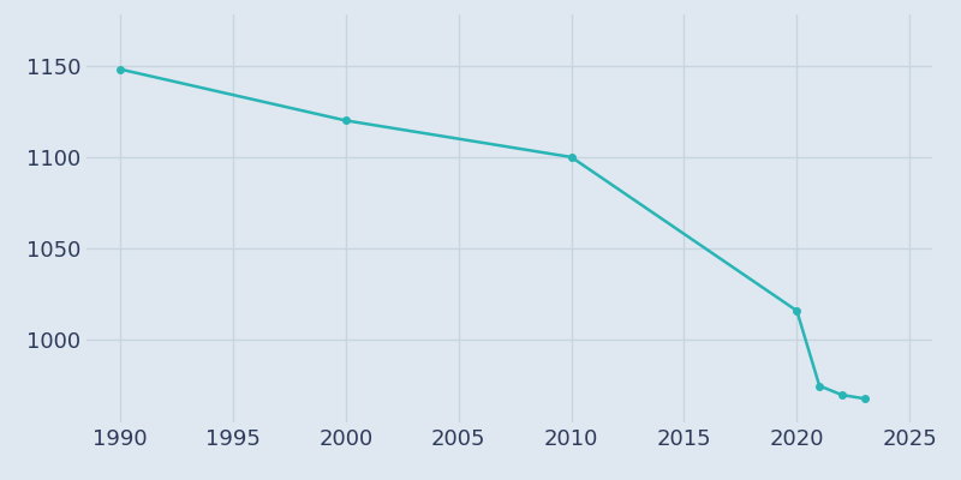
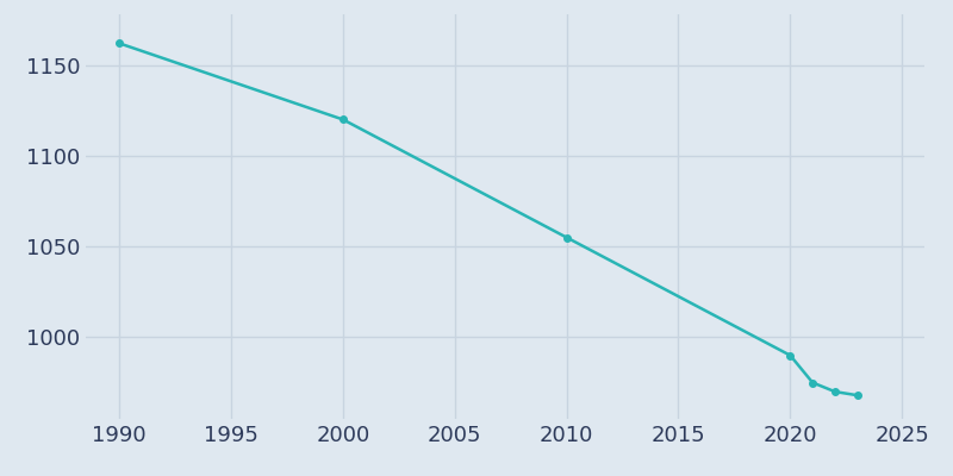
1990: 1148 -> 1162
2010: 1100 -> 1055
2020: 1016 -> 990
